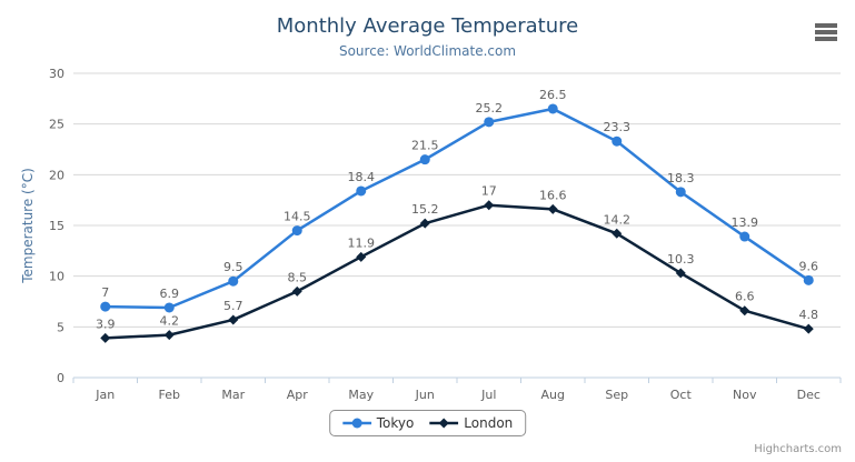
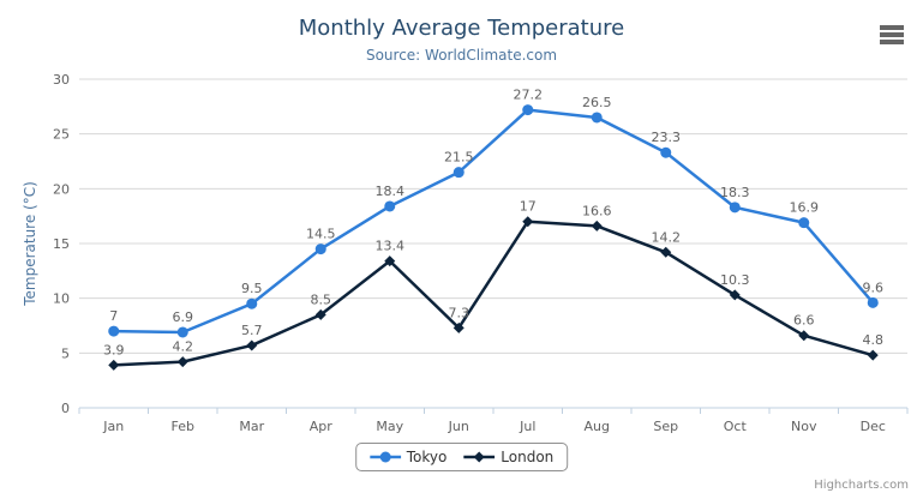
London/May: 11.9 -> 13.4
London/Jun: 15.2 -> 7.3
Tokyo/Jul: 25.2 -> 27.2
Tokyo/Nov: 13.9 -> 16.9
